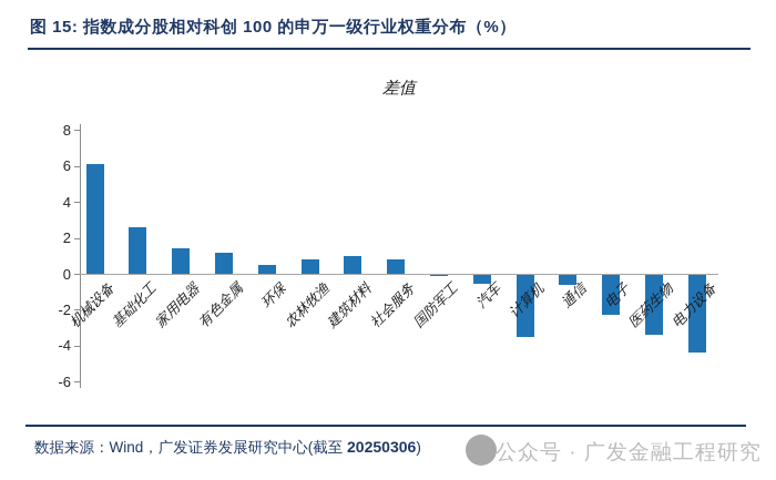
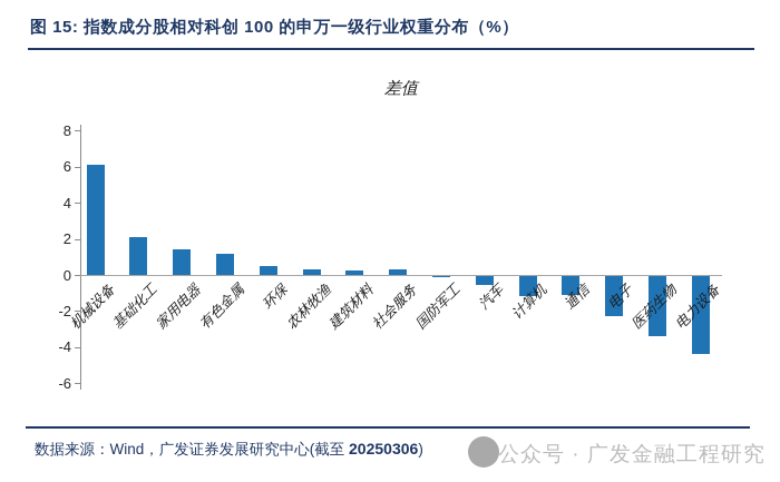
基础化工: 2.6 -> 2.1
农林牧渔: 0.8 -> 0.3
建筑材料: 1.0 -> 0.3
社会服务: 0.8 -> 0.3
计算机: -3.5 -> -1.2
通信: -0.6 -> -1.1
